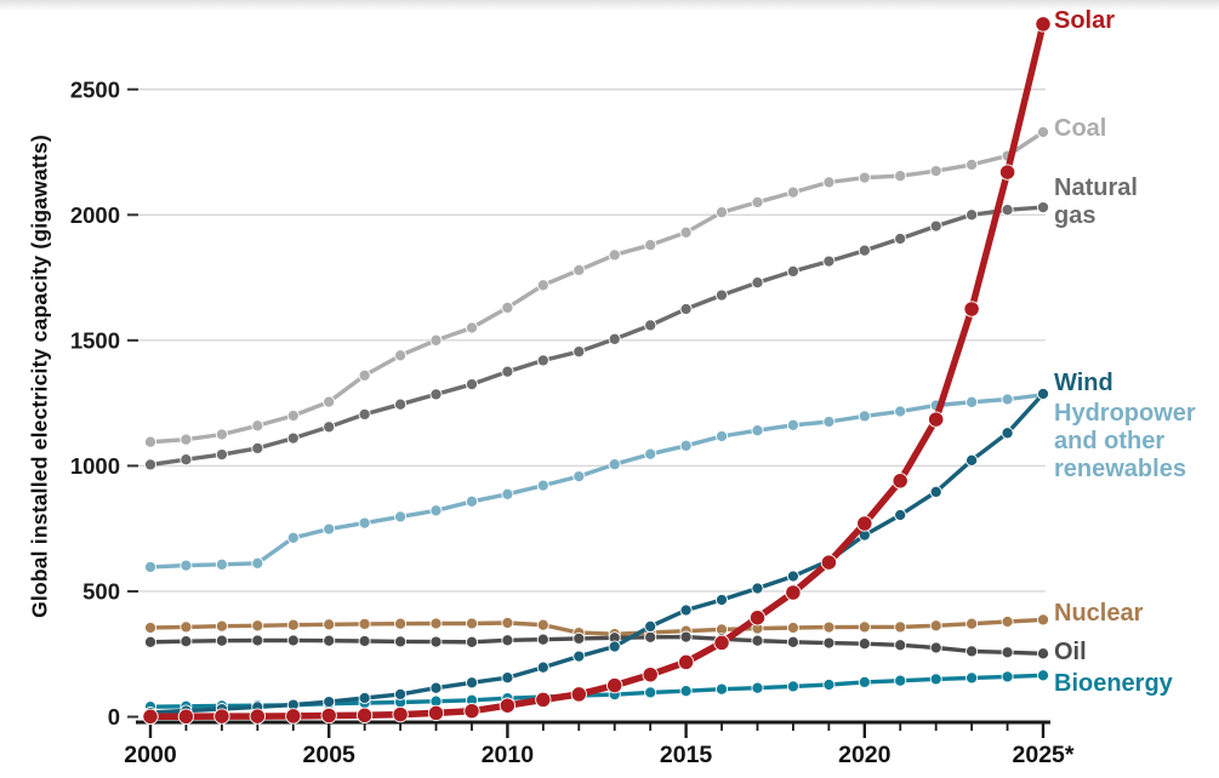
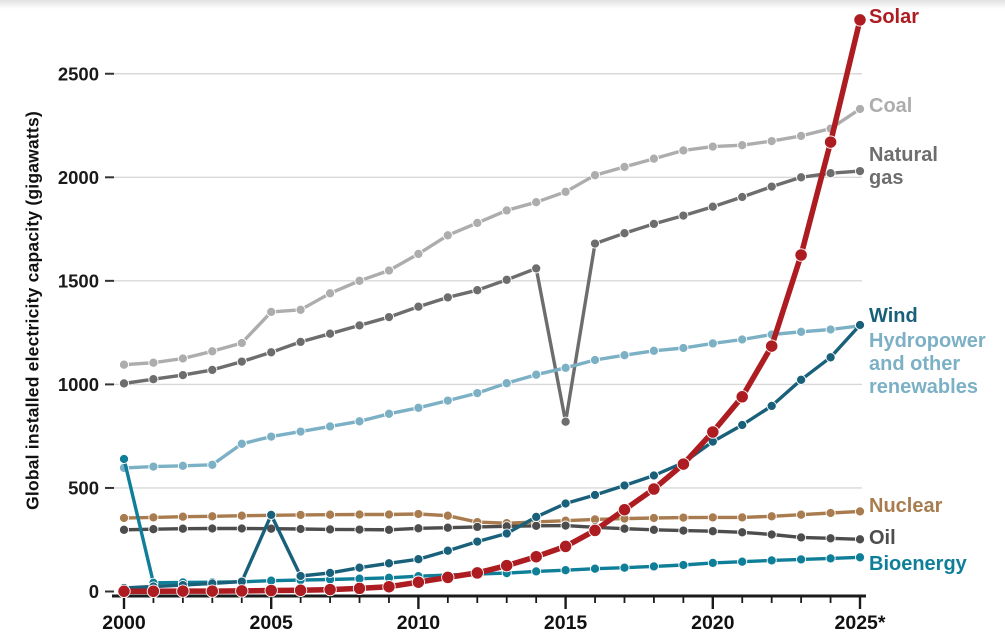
Bioenergy/2000: 40 -> 640
Coal/2005: 1260 -> 1350
Wind/2005: 60 -> 370
Natural gas/2015: 1620 -> 820
